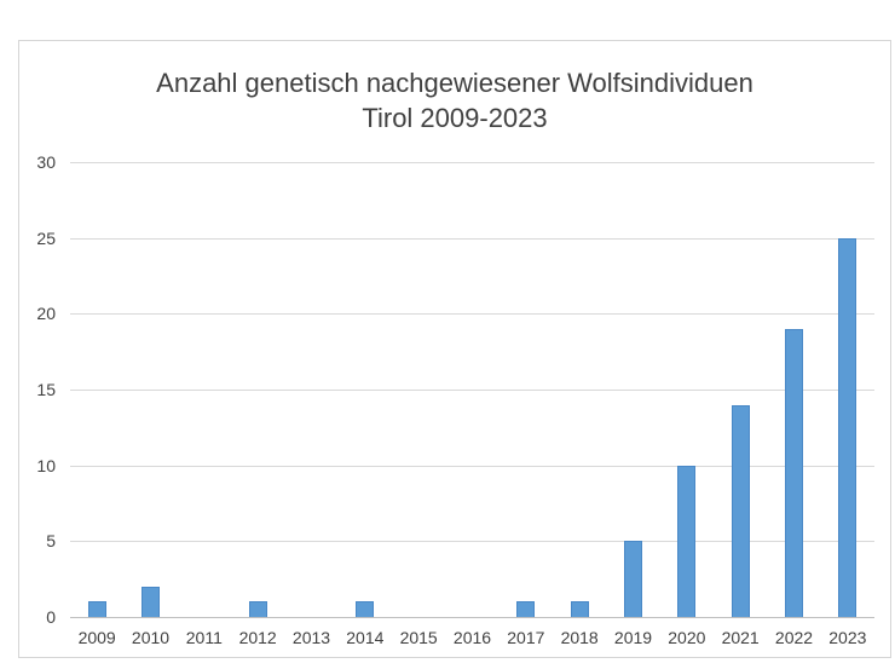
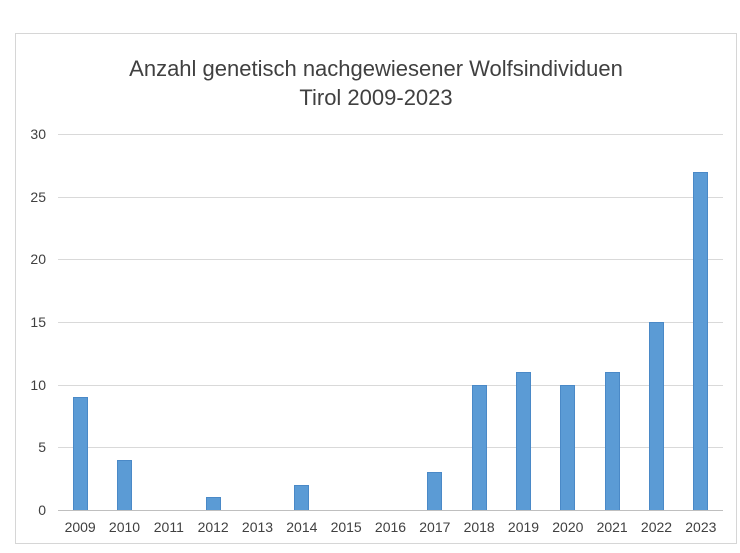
2009: 1 -> 9
2010: 2 -> 4
2014: 1 -> 2
2017: 1 -> 3
2018: 1 -> 10
2019: 5 -> 11
2021: 14 -> 11
2022: 19 -> 15
2023: 25 -> 27
